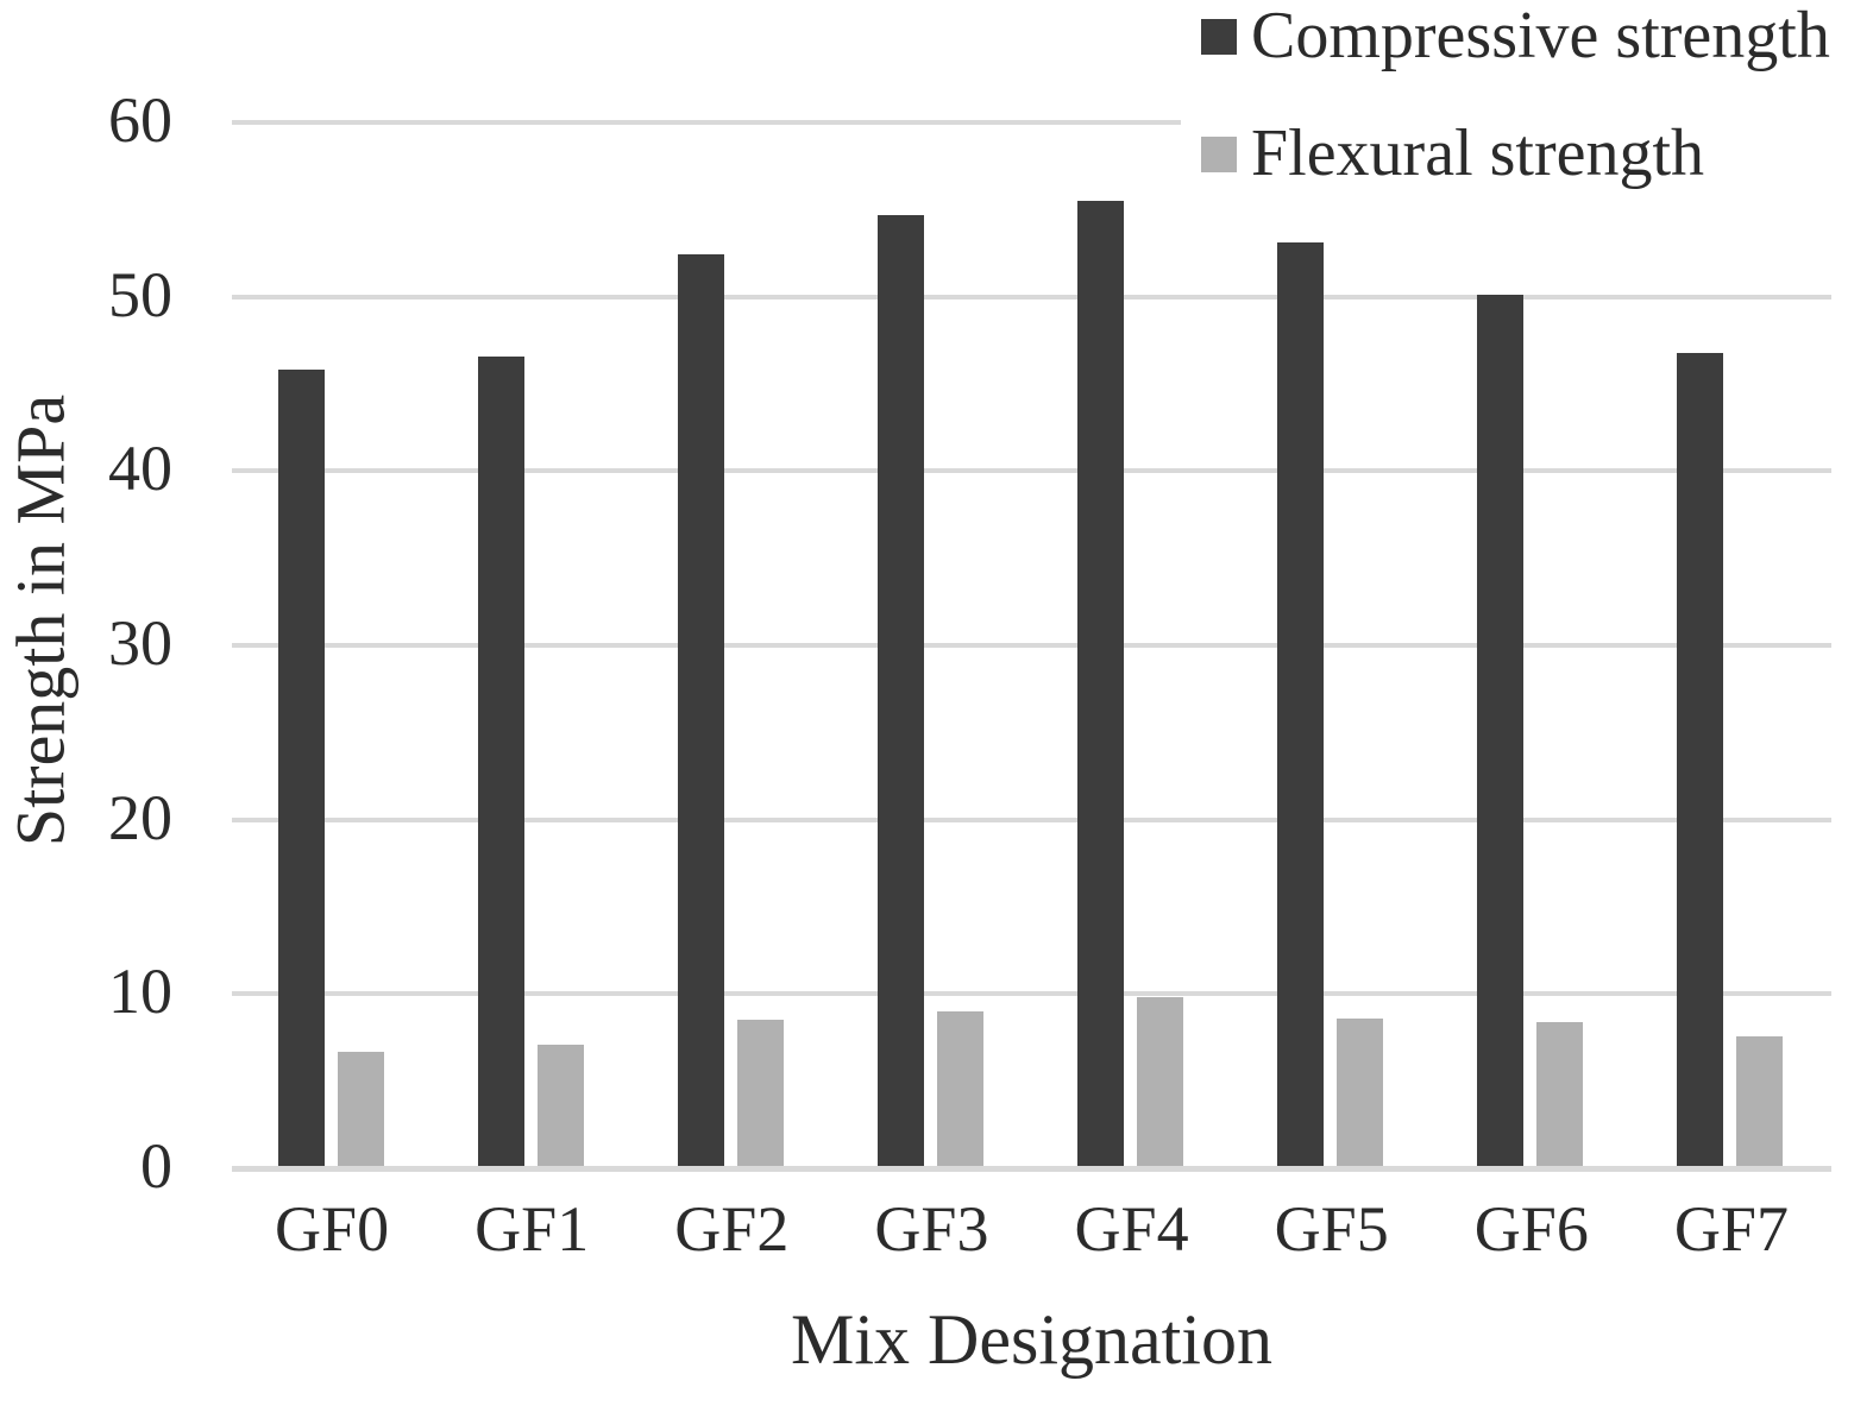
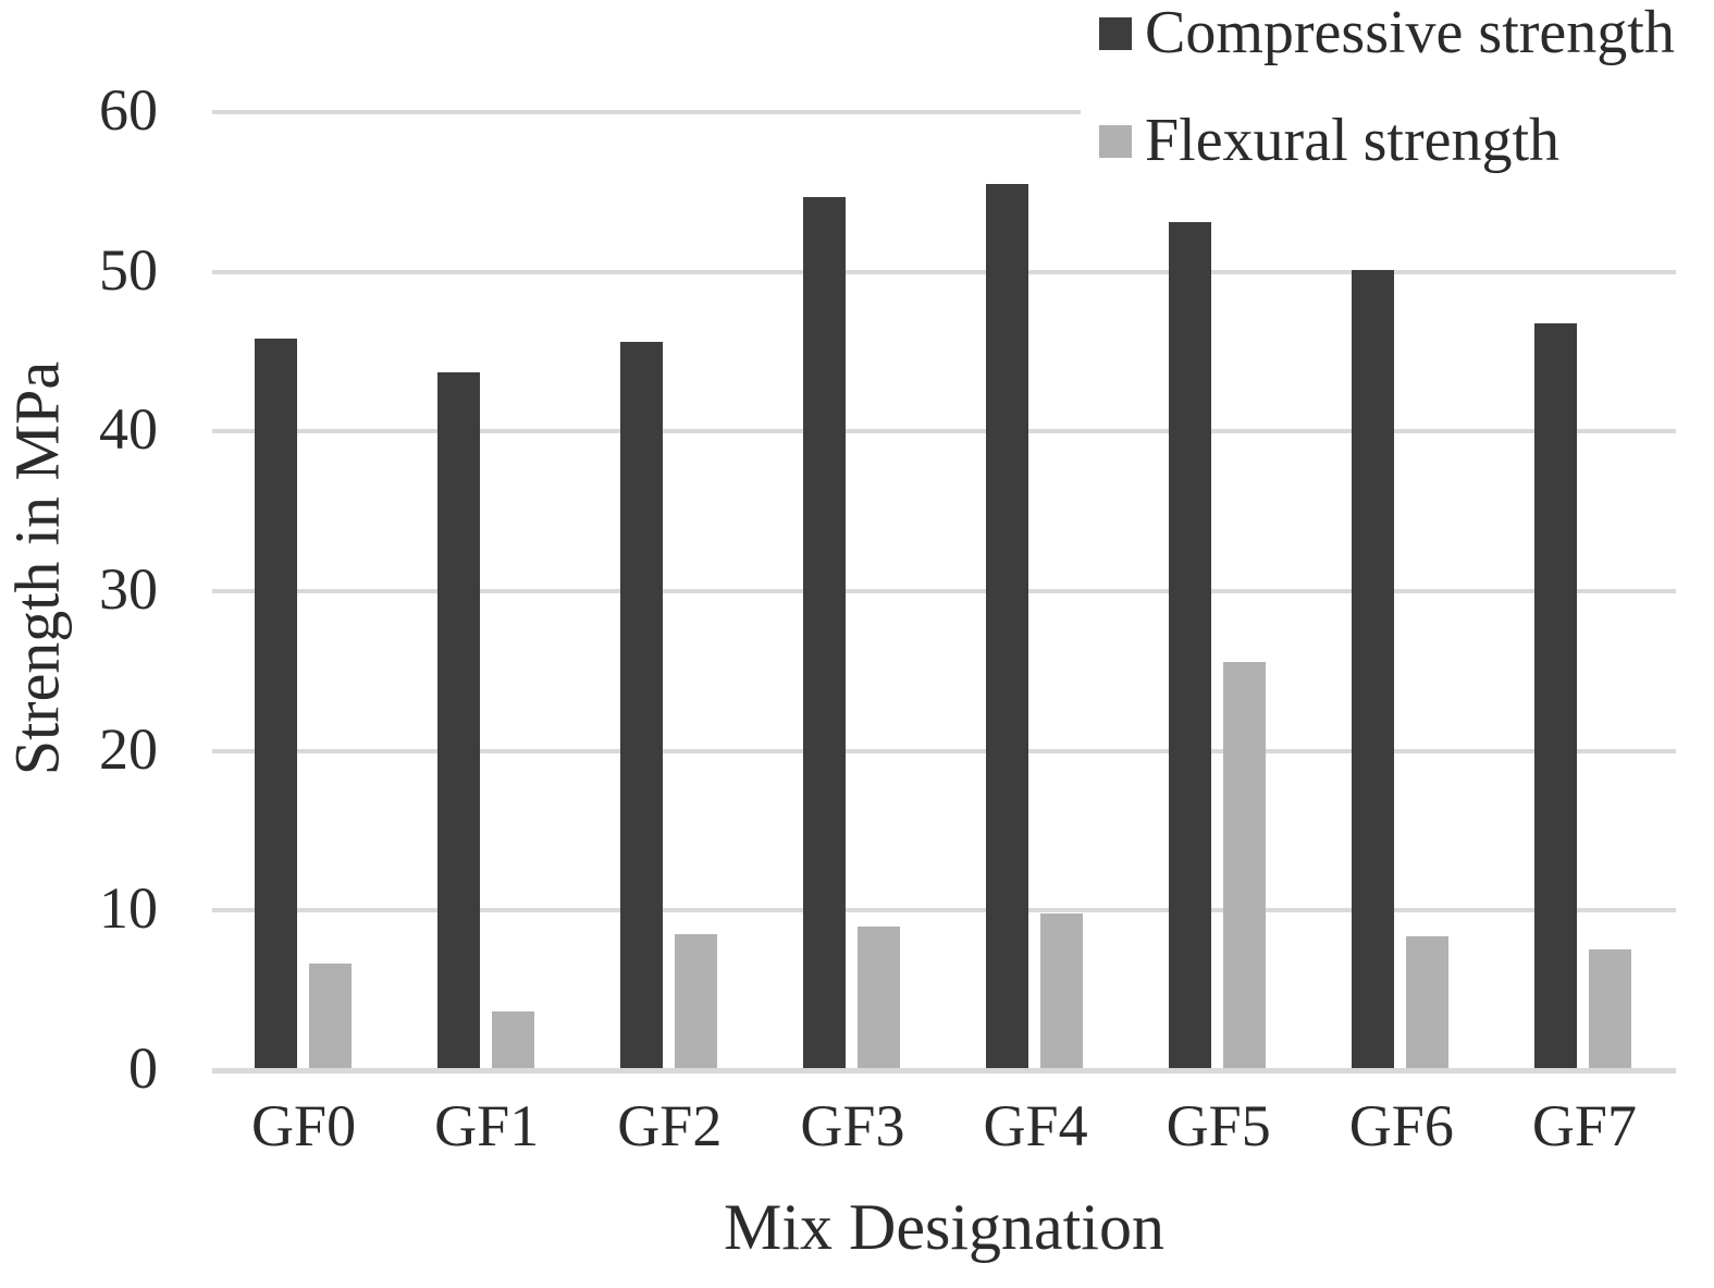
Compressive strength/GF1: 46.6 -> 43.7
Flexural strength/GF1: 7.1 -> 3.7
Compressive strength/GF2: 52.4 -> 45.6
Flexural strength/GF5: 8.6 -> 25.6
